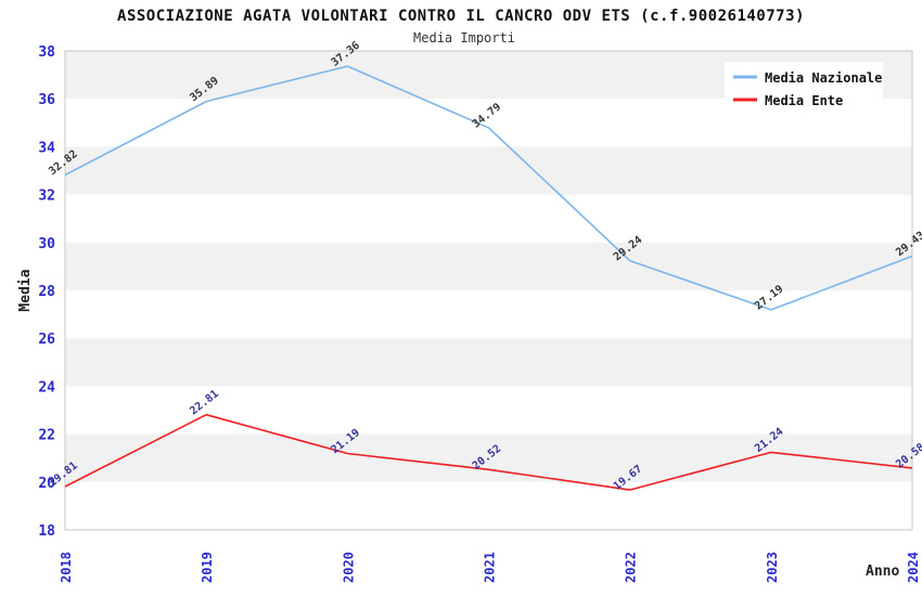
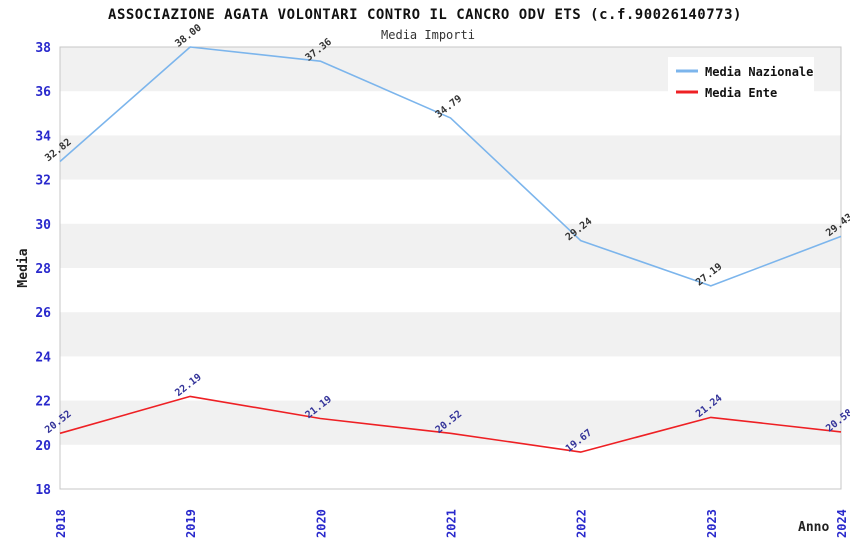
Media Ente/2018: 19.81 -> 20.52
Media Nazionale/2019: 35.89 -> 38.00
Media Ente/2019: 22.81 -> 22.19
